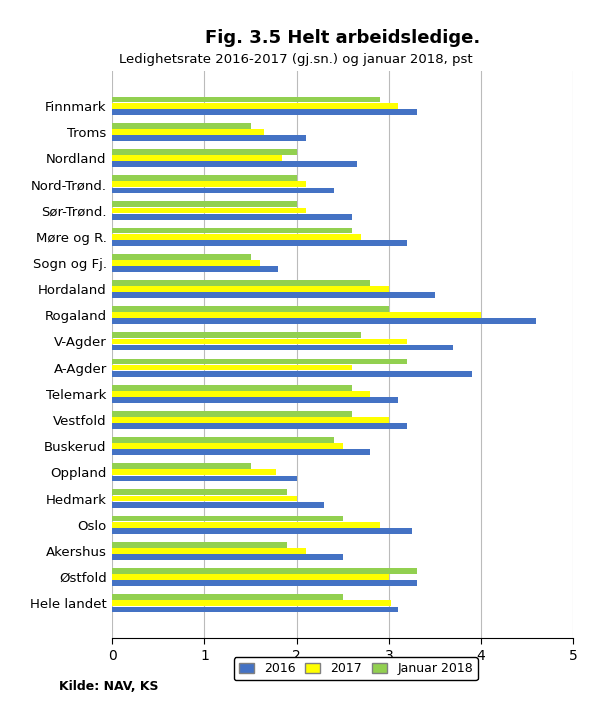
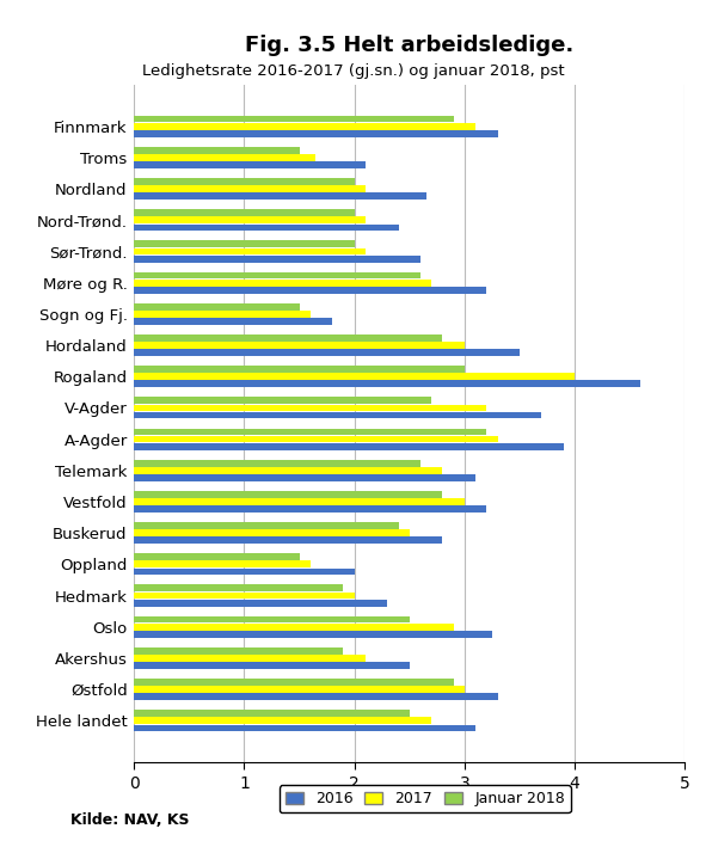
2017/Nordland: 1.84 -> 2.10
2017/A-Agder: 2.60 -> 3.30
Januar 2018/Vestfold: 2.6 -> 2.8
2017/Oppland: 1.78 -> 1.60
Januar 2018/Østfold: 3.3 -> 2.9
2017/Hele landet: 3.02 -> 2.70
